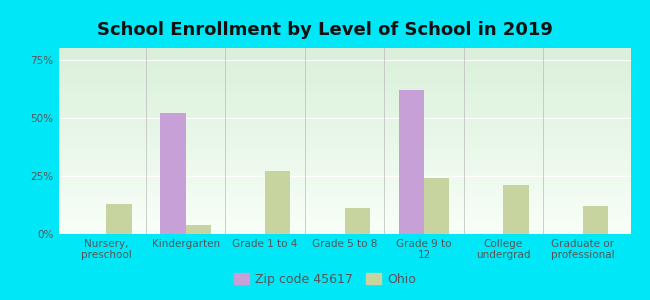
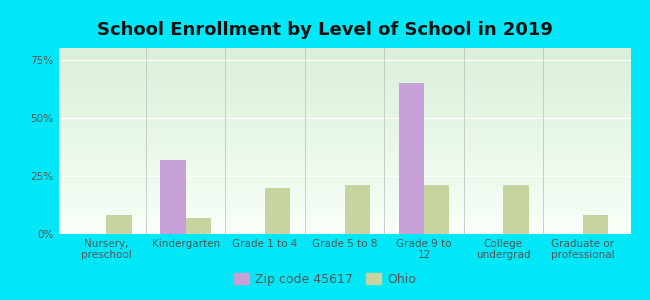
Ohio/Nursery, preschool: 13% -> 8%
Zip code 45617/Kindergarten: 52% -> 32%
Ohio/Kindergarten: 4% -> 7%
Ohio/Grade 1 to 4: 27% -> 20%
Ohio/Grade 5 to 8: 11% -> 21%
Zip code 45617/Grade 9 to 12: 62% -> 65%
Ohio/Grade 9 to 12: 24% -> 21%
Ohio/Graduate or professional: 12% -> 8%
